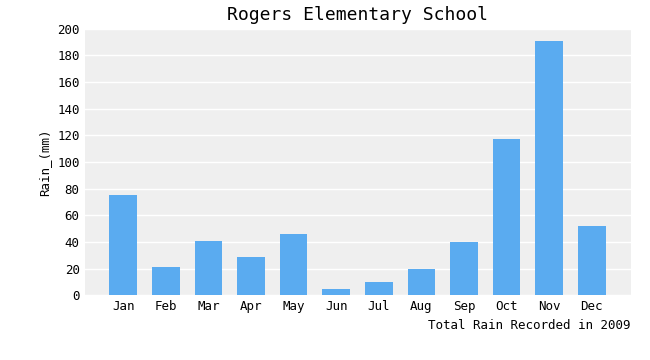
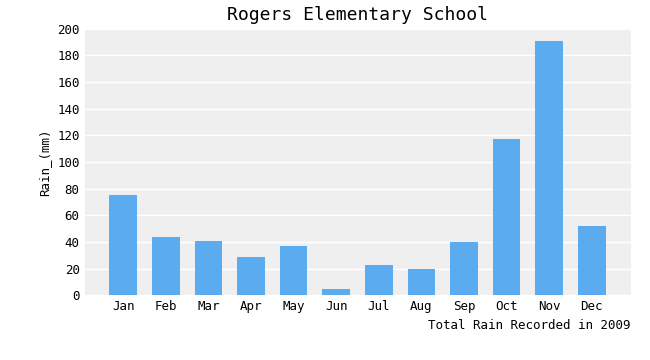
Feb: 21 -> 44
May: 46 -> 37
Jul: 10 -> 23
